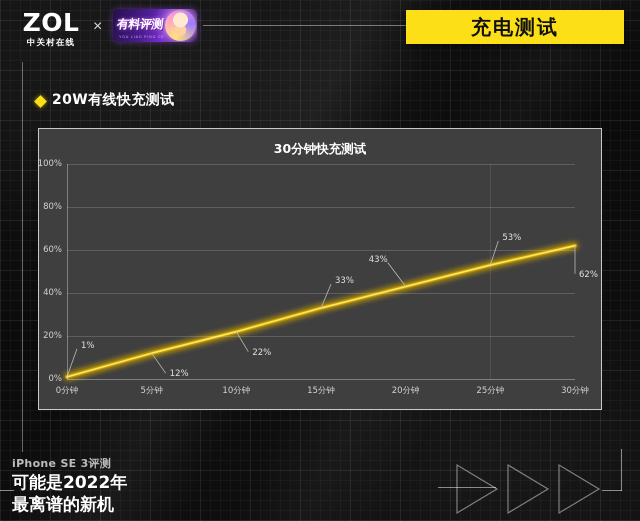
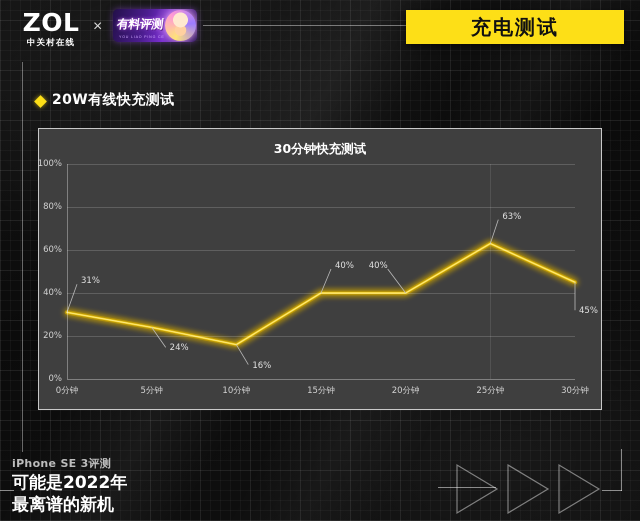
0分钟: 1% -> 31%
5分钟: 12% -> 24%
10分钟: 22% -> 16%
15分钟: 33% -> 40%
20分钟: 43% -> 40%
25分钟: 53% -> 63%
30分钟: 62% -> 45%
